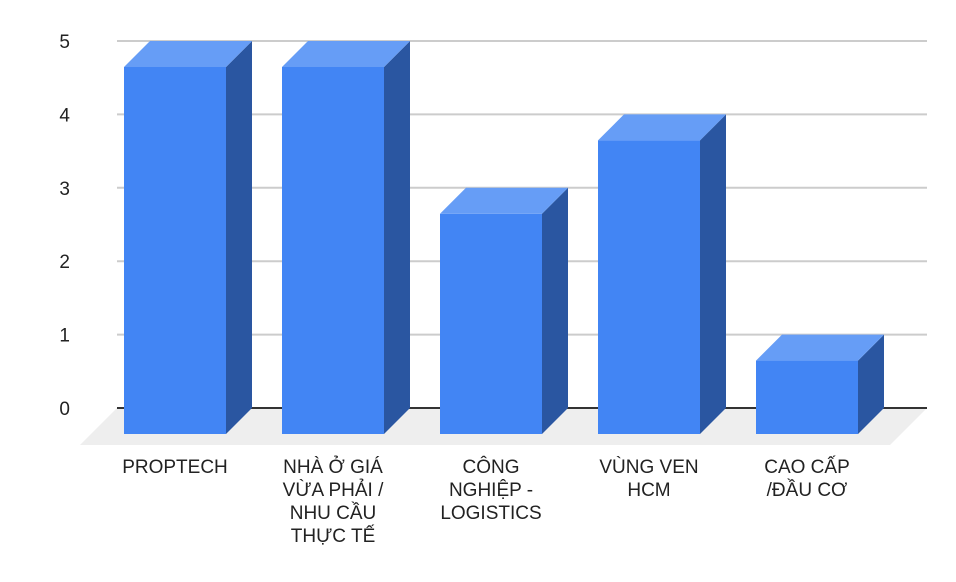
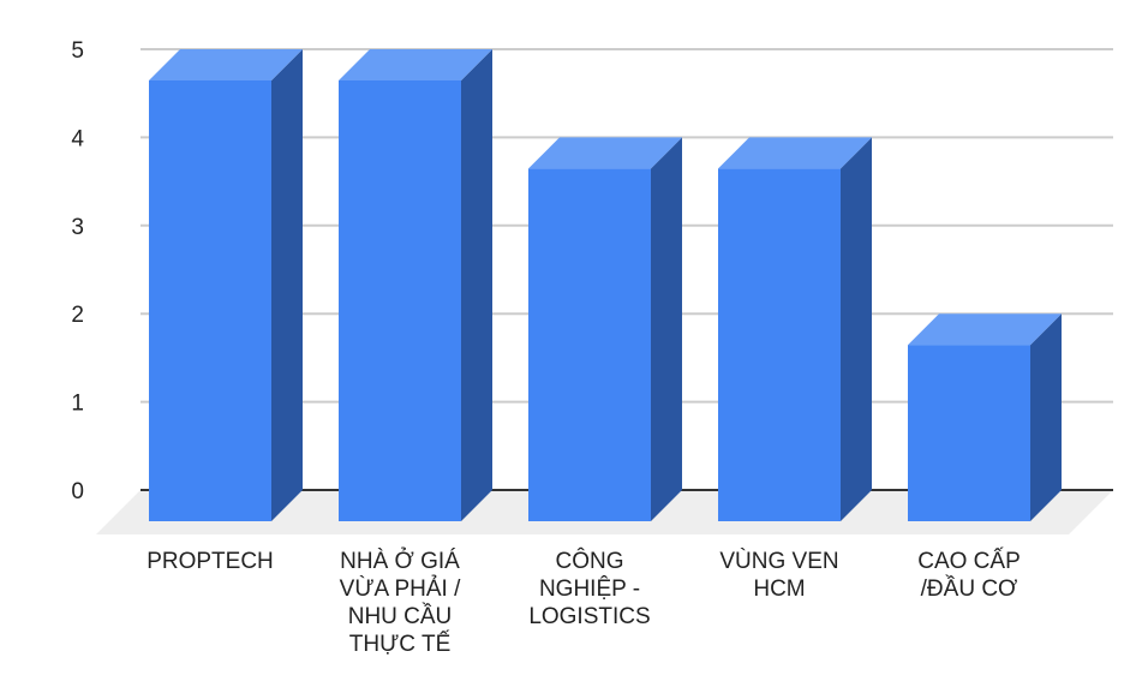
CÔNG NGHIỆP - LOGISTICS: 3 -> 4
CAO CẤP /ĐẦU CƠ: 1 -> 2
